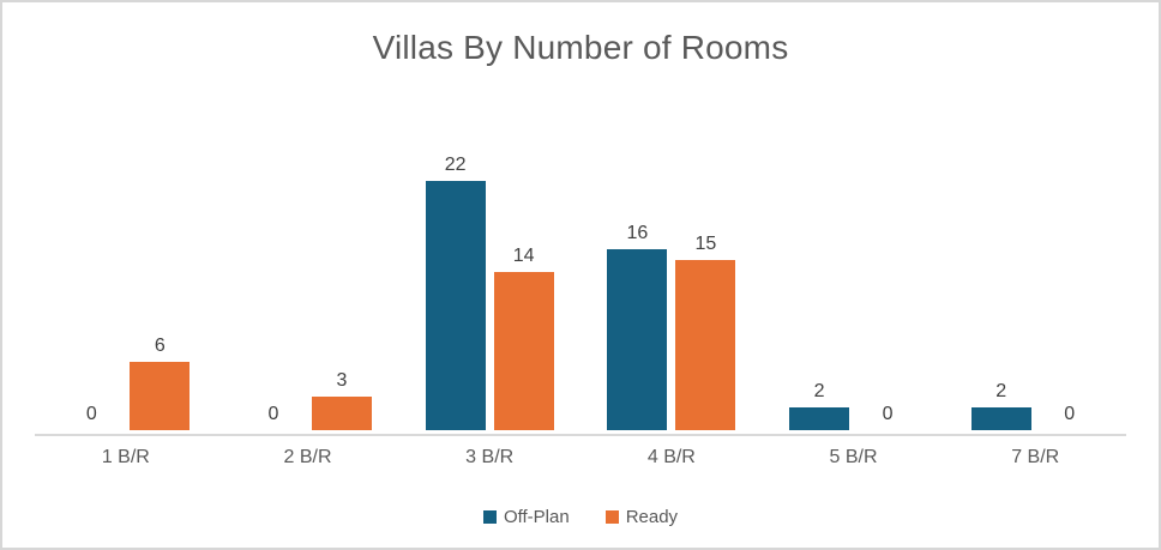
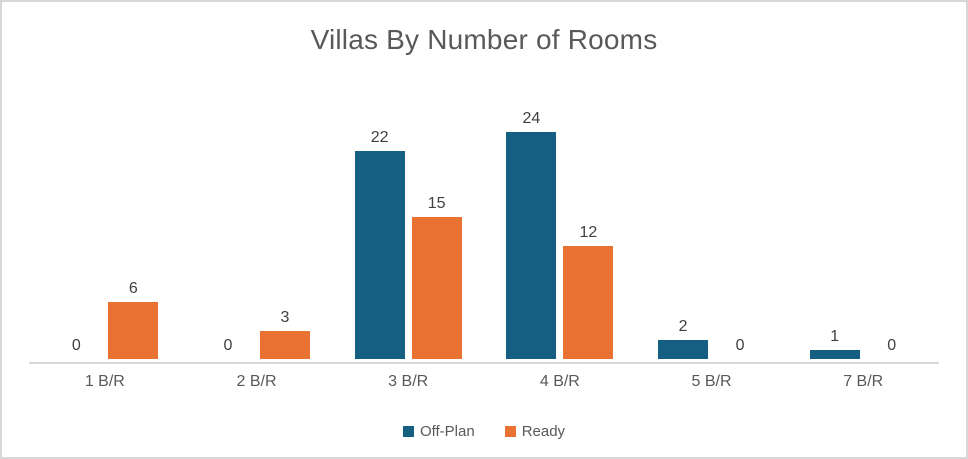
Ready/3 B/R: 14 -> 15
Off-Plan/4 B/R: 16 -> 24
Ready/4 B/R: 15 -> 12
Off-Plan/7 B/R: 2 -> 1
